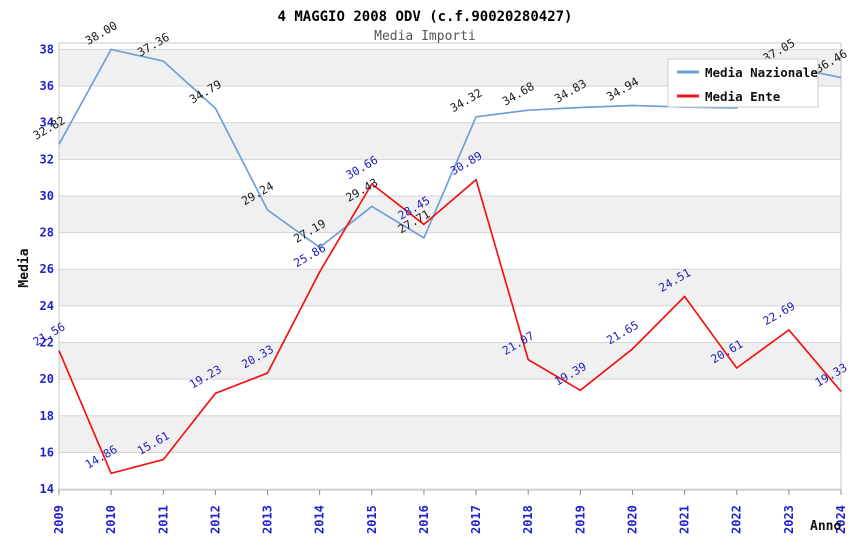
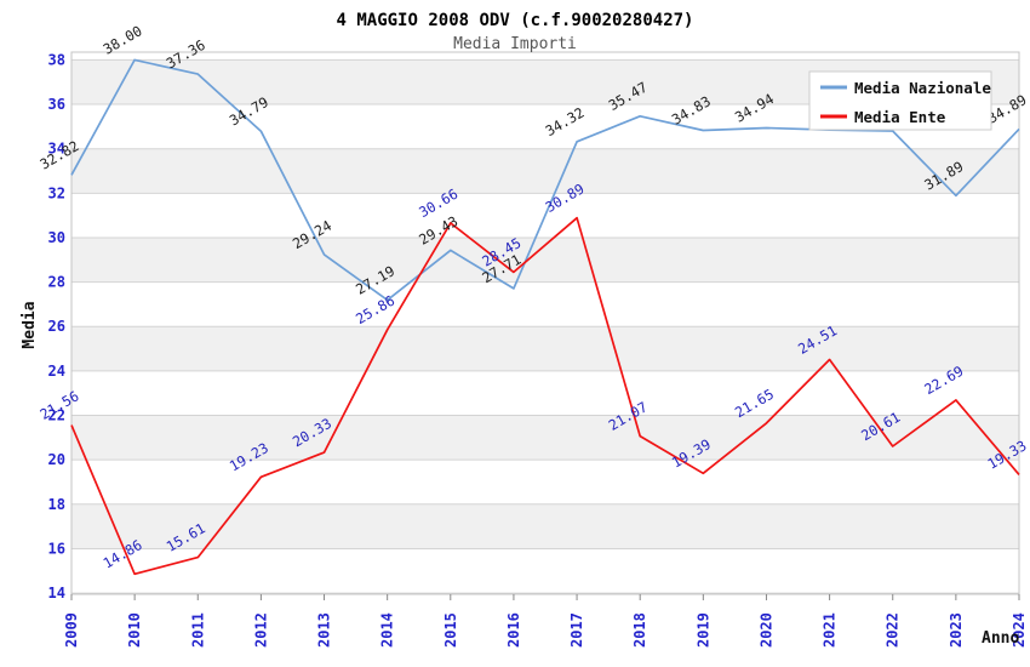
Media Nazionale/2018: 34.68 -> 35.47
Media Nazionale/2023: 37.05 -> 31.89
Media Nazionale/2024: 36.46 -> 34.89
